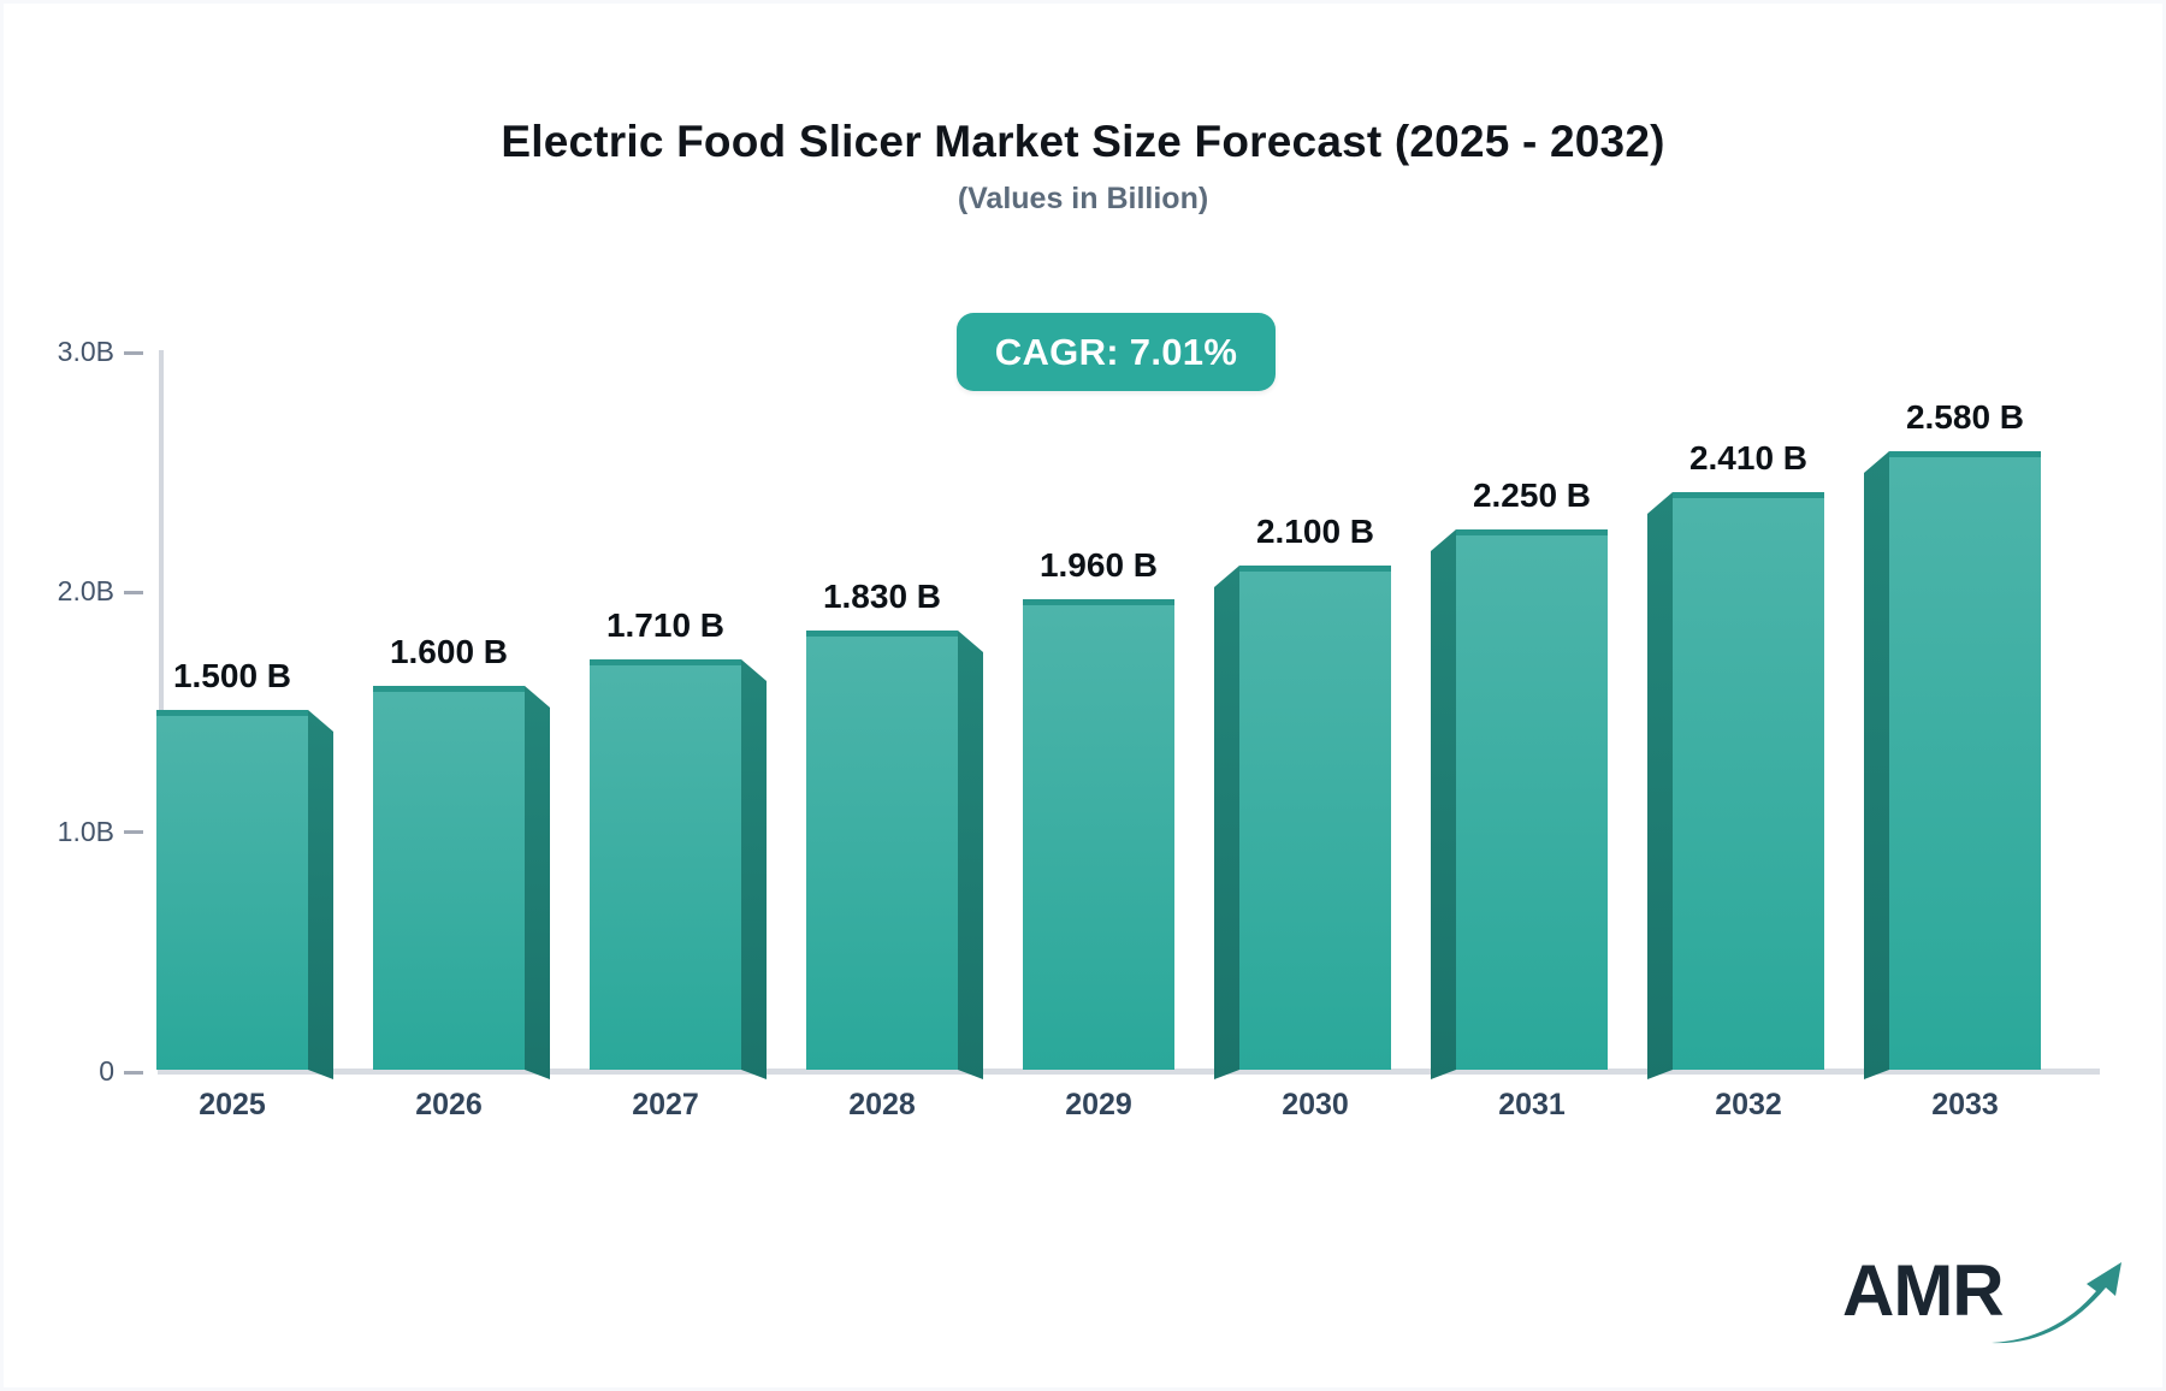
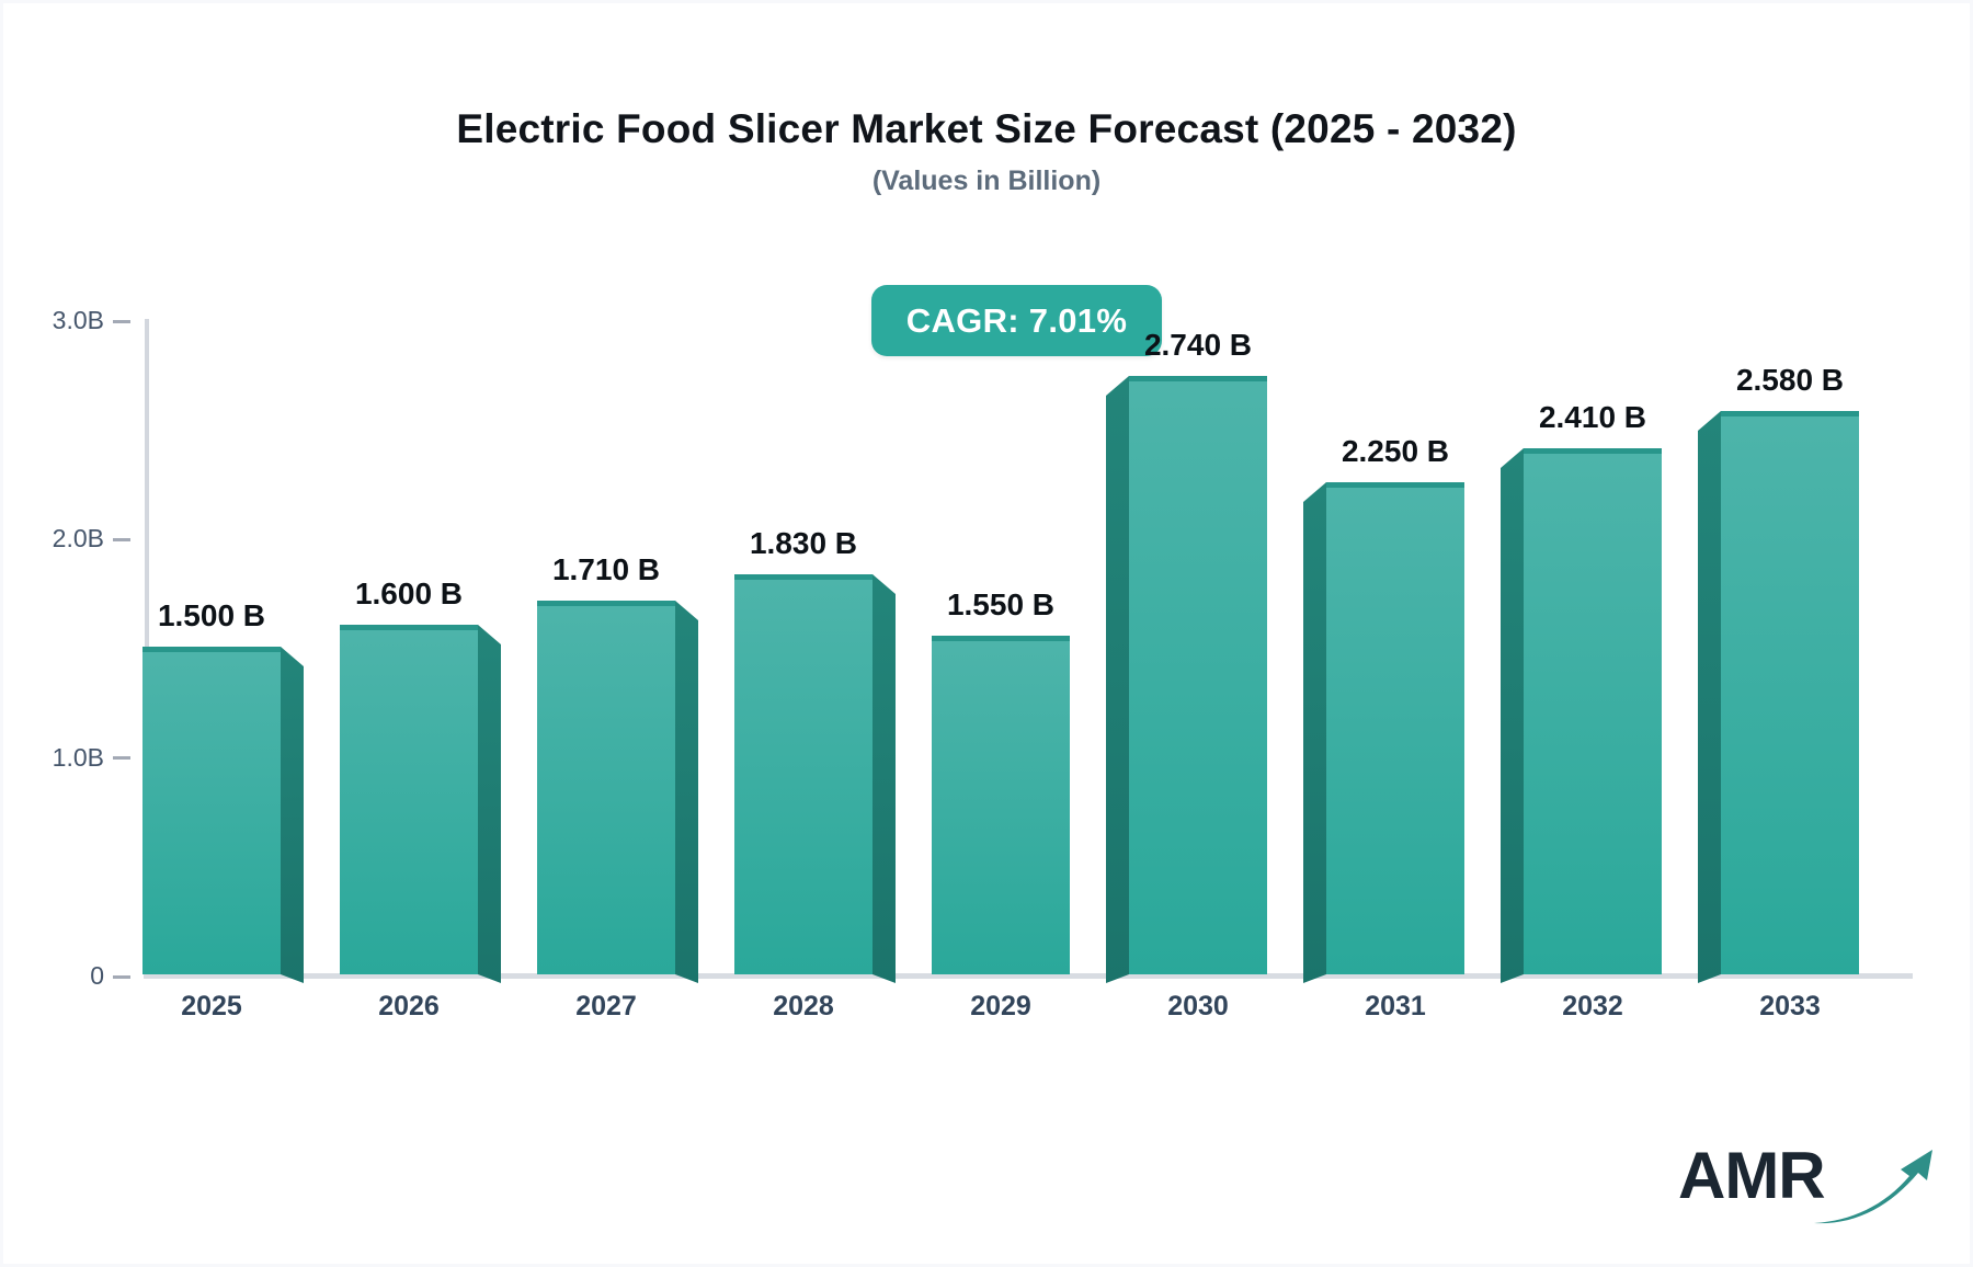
2029: 1.960 -> 1.550
2030: 2.100 -> 2.740
